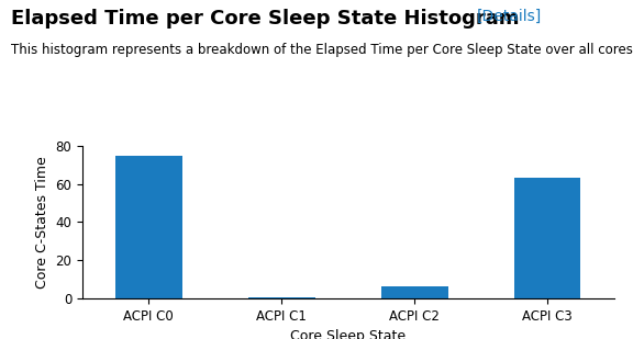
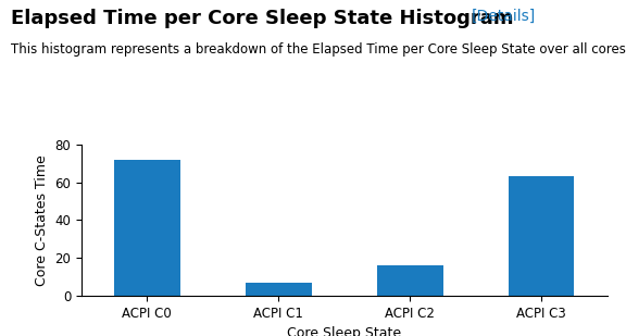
ACPI C0: 75 -> 72
ACPI C1: 0 -> 7
ACPI C2: 6 -> 16
